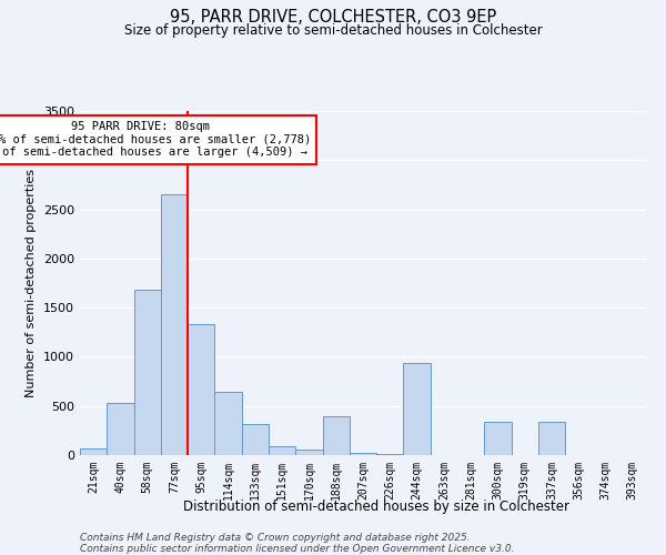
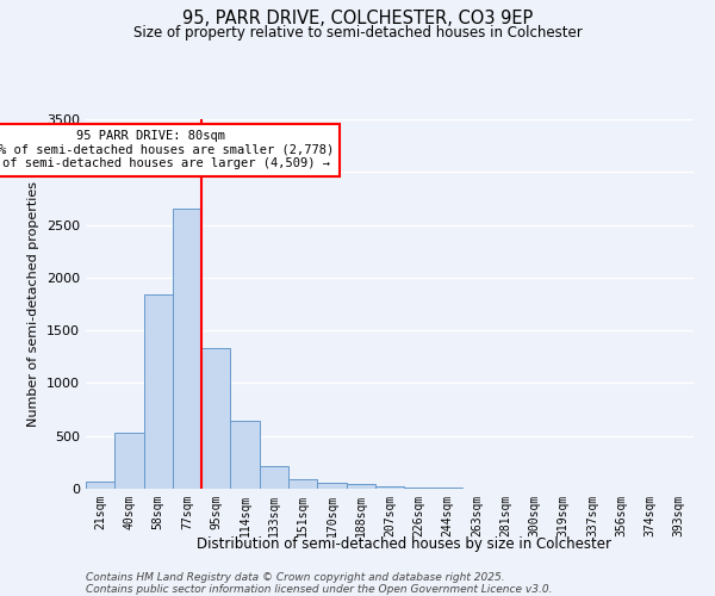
58sqm: 1680 -> 1840
133sqm: 320 -> 210
188sqm: 400 -> 40
244sqm: 940 -> 10
300sqm: 340 -> 0
337sqm: 340 -> 0
